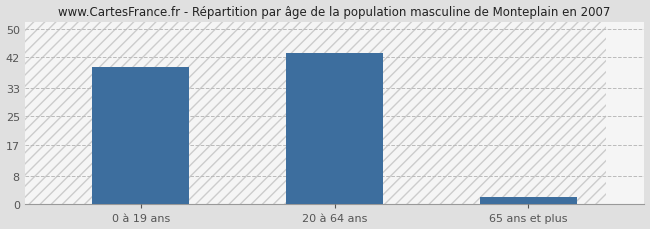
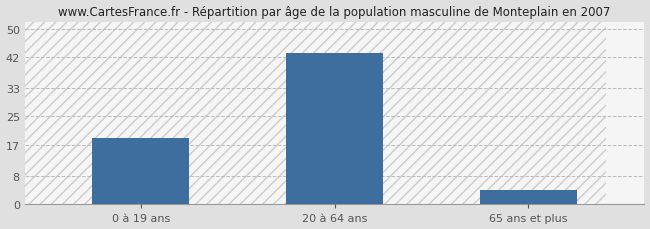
0 à 19 ans: 39 -> 19
65 ans et plus: 2 -> 4
